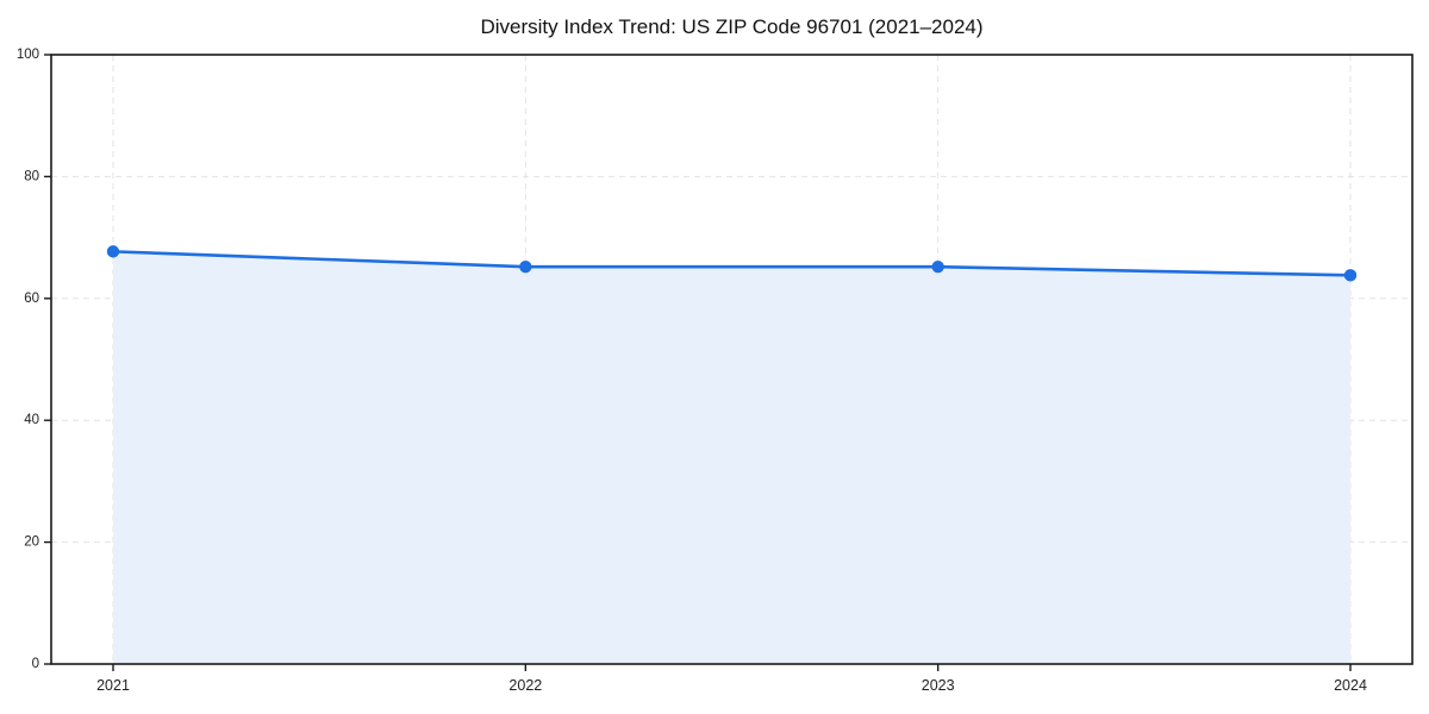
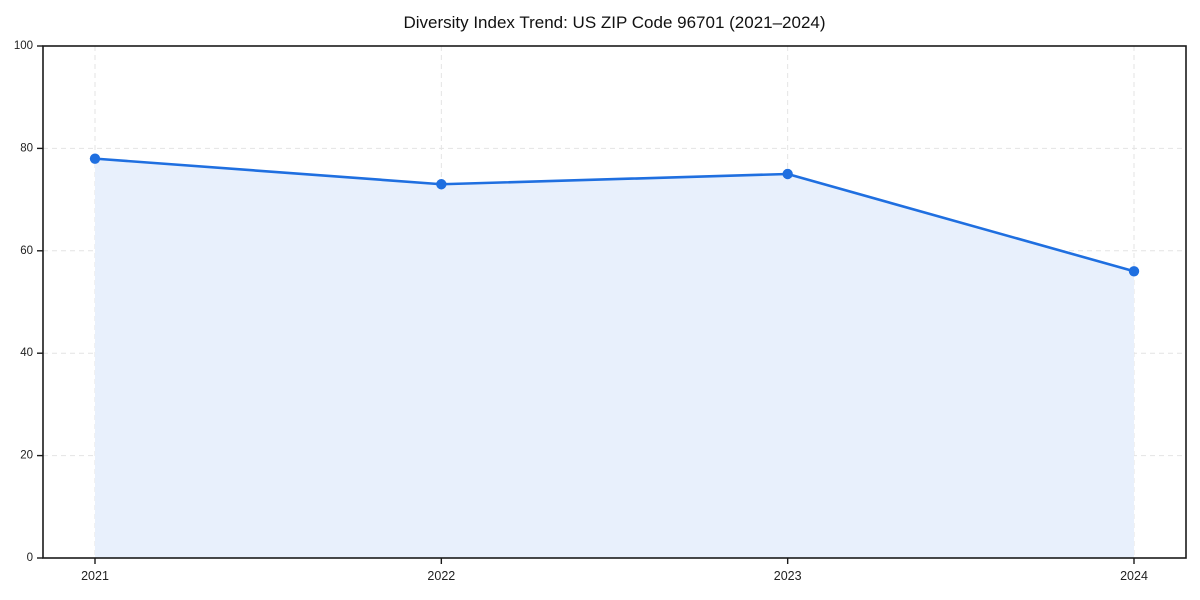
2021: 68 -> 78
2022: 65 -> 73
2023: 65 -> 75
2024: 64 -> 56
